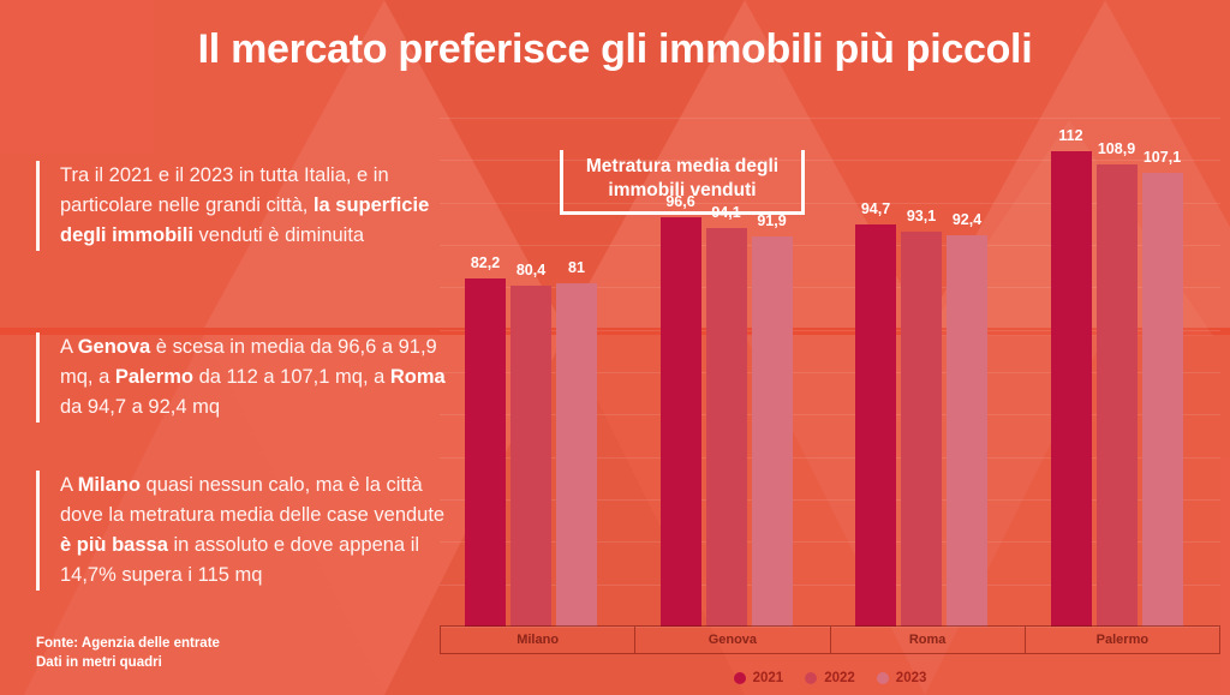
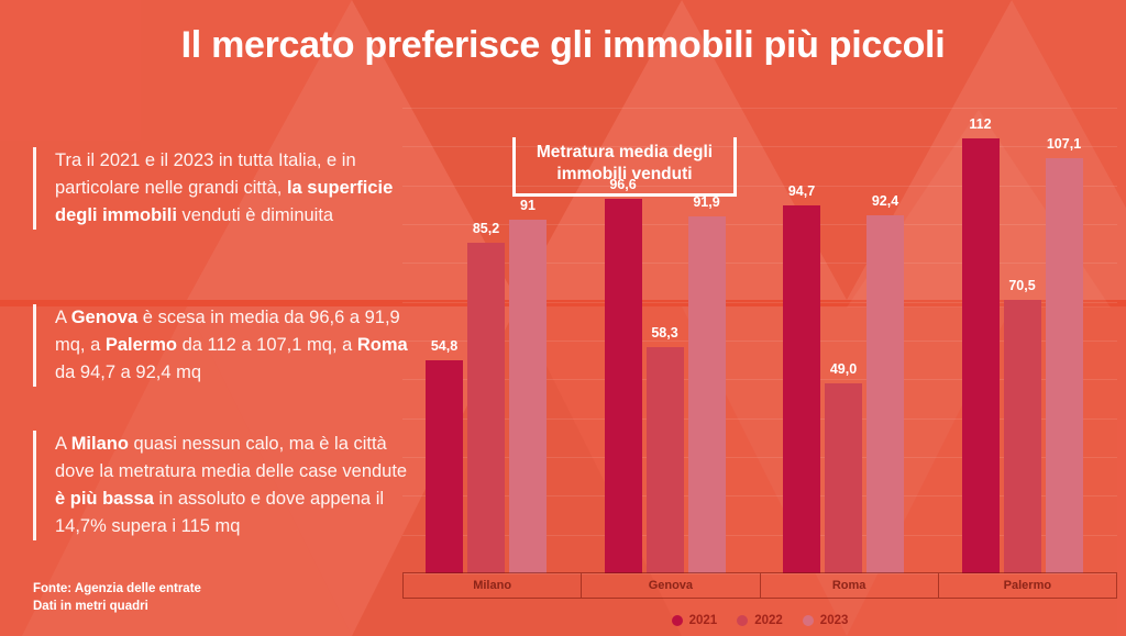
2021/Milano: 82,2 -> 54,8
2022/Milano: 80,4 -> 85,2
2023/Milano: 81 -> 91
2022/Genova: 94,1 -> 58,3
2022/Roma: 93,1 -> 49,0
2022/Palermo: 108,9 -> 70,5
